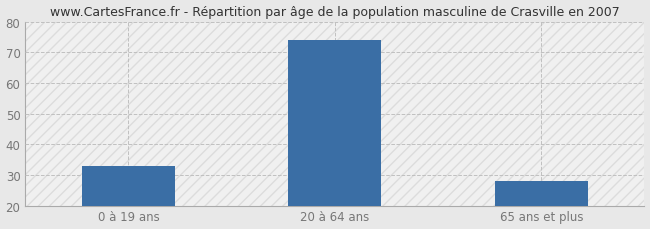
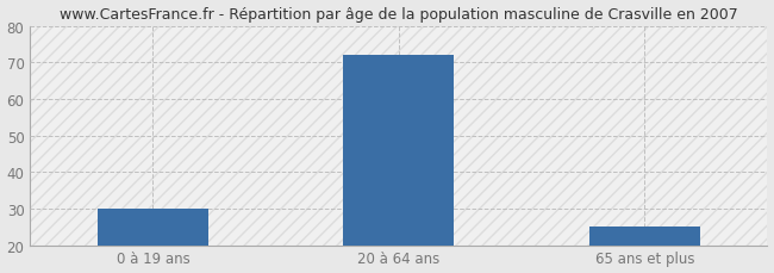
0 à 19 ans: 33 -> 30
20 à 64 ans: 74 -> 72
65 ans et plus: 28 -> 25
